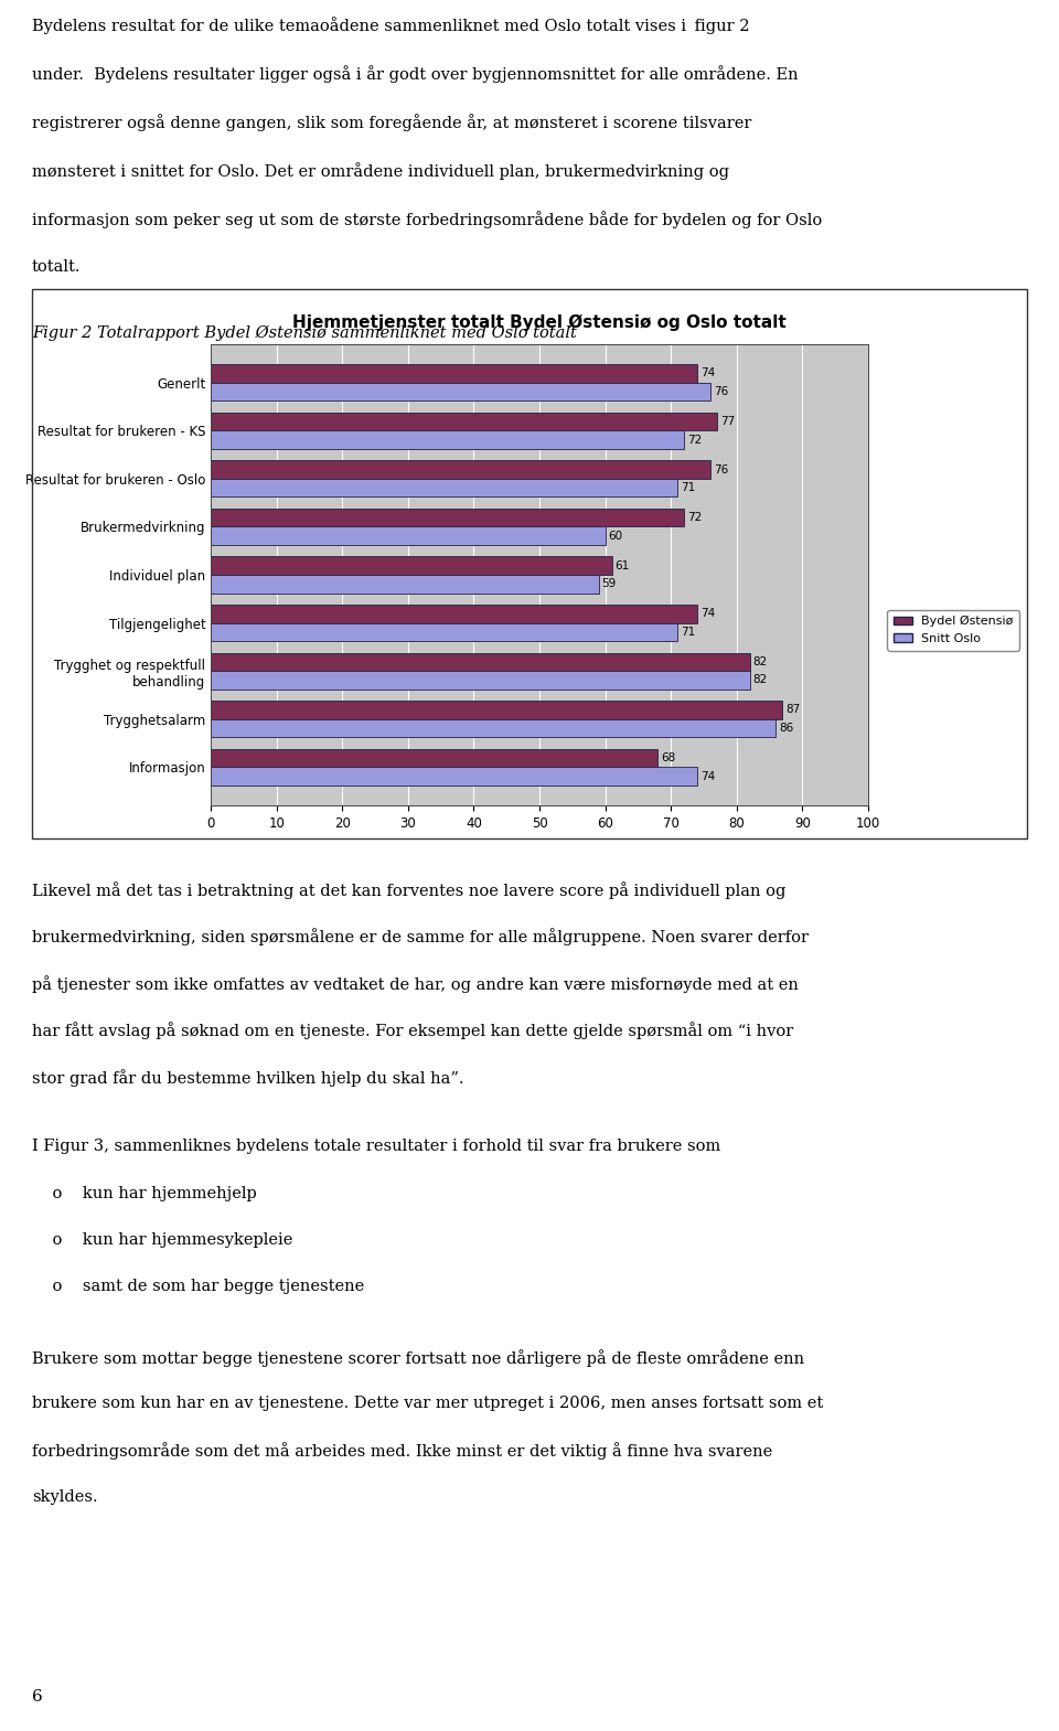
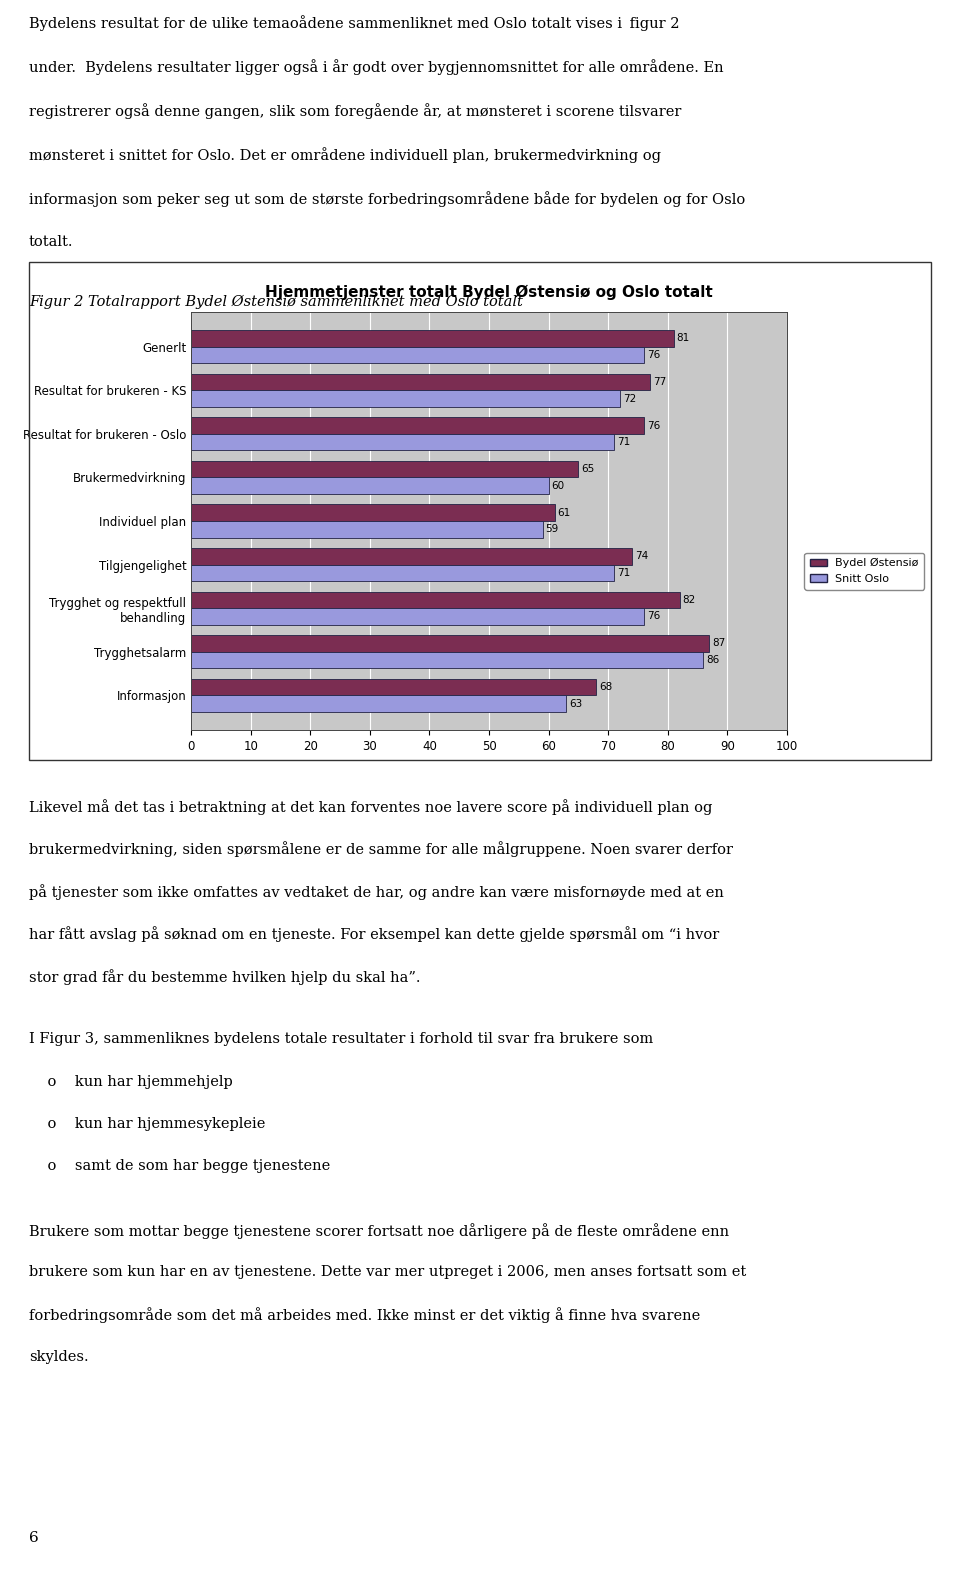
Bydel Østensiø/Generlt: 74 -> 81
Bydel Østensiø/Brukermedvirkning: 72 -> 65
Snitt Oslo/Trygghet og respektfull behandling: 82 -> 76
Snitt Oslo/Informasjon: 74 -> 63
